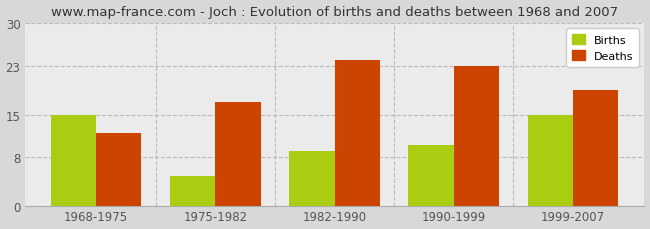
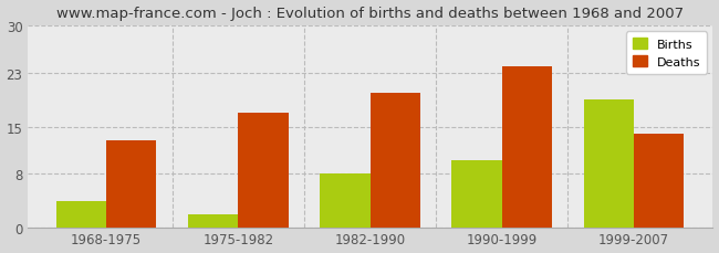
Births/1968-1975: 15 -> 4
Deaths/1968-1975: 12 -> 13
Births/1975-1982: 5 -> 2
Births/1982-1990: 9 -> 8
Deaths/1982-1990: 24 -> 20
Deaths/1990-1999: 23 -> 24
Births/1999-2007: 15 -> 19
Deaths/1999-2007: 19 -> 14
